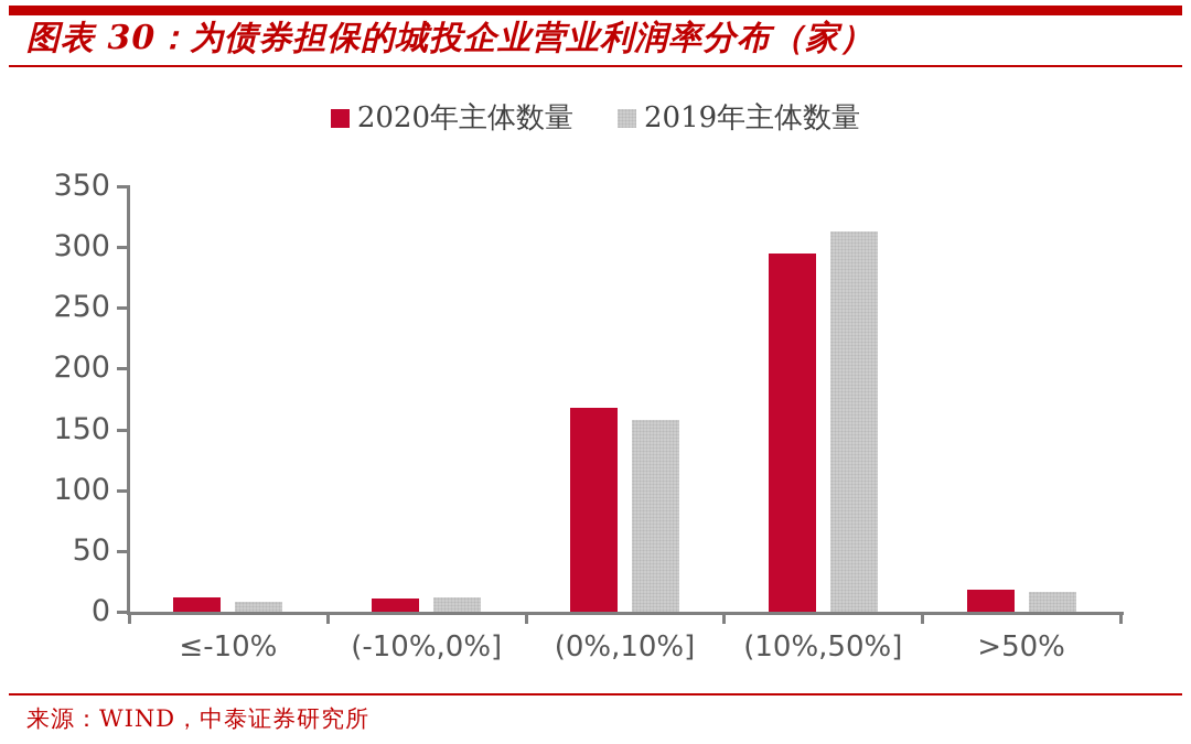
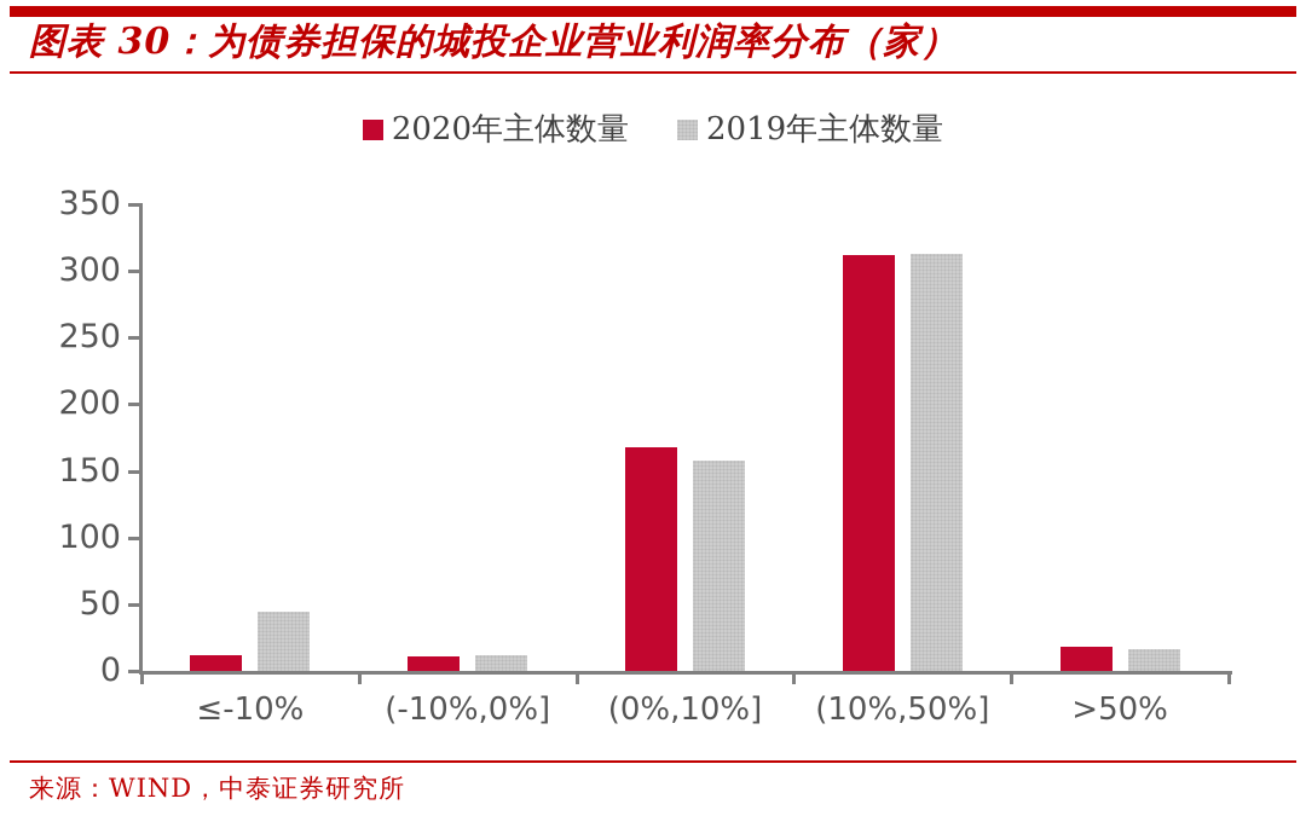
2019年主体数量/≤-10%: 8 -> 44
2020年主体数量/(10%,50%]: 295 -> 312
